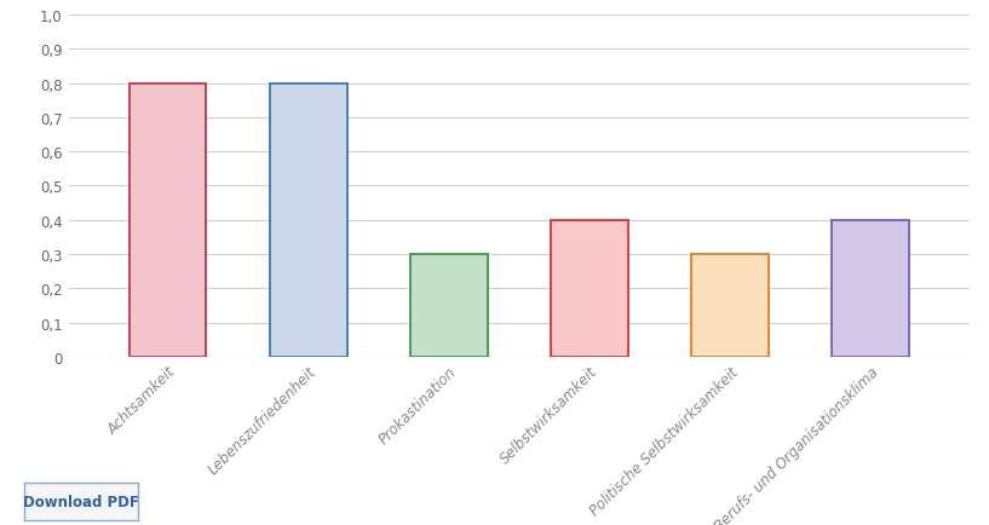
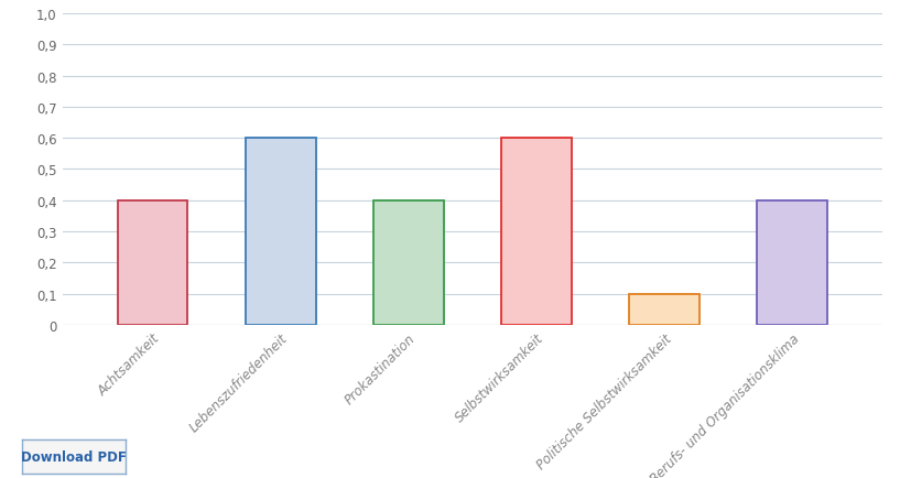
Achtsamkeit: 0,8 -> 0,4
Lebenszufriedenheit: 0,8 -> 0,6
Prokastination: 0,3 -> 0,4
Selbstwirksamkeit: 0,4 -> 0,6
Politische Selbstwirksamkeit: 0,3 -> 0,1
